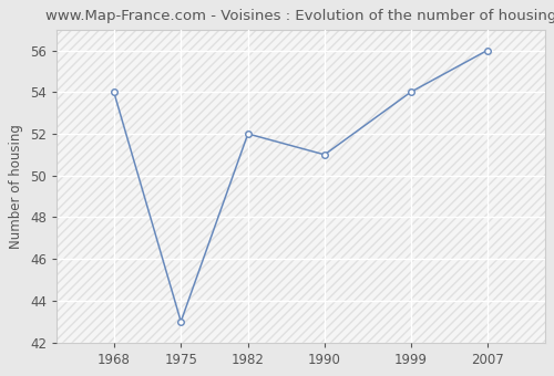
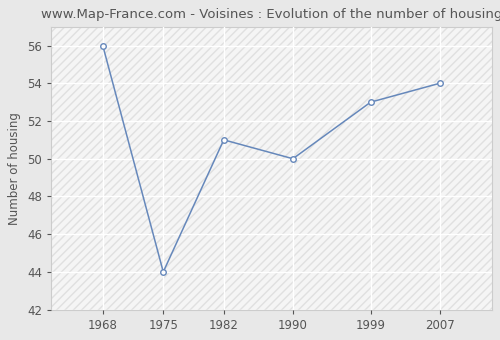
1968: 54 -> 56
1975: 43 -> 44
1982: 52 -> 51
1990: 51 -> 50
1999: 54 -> 53
2007: 56 -> 54
